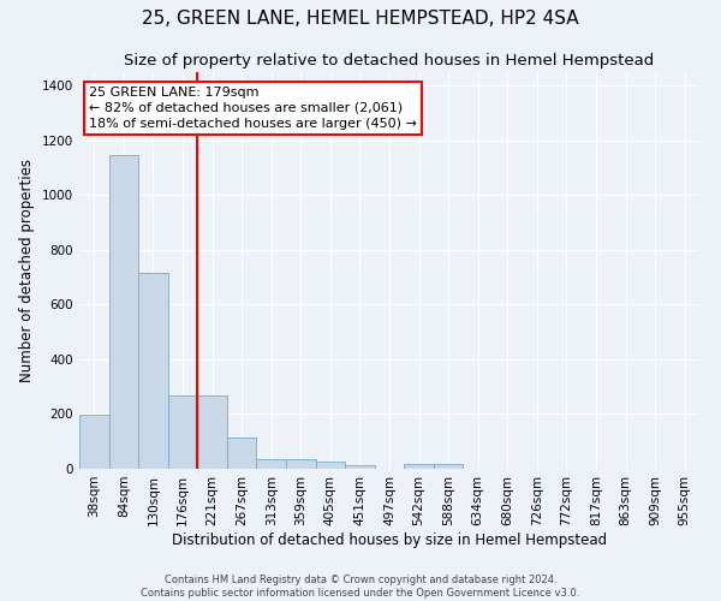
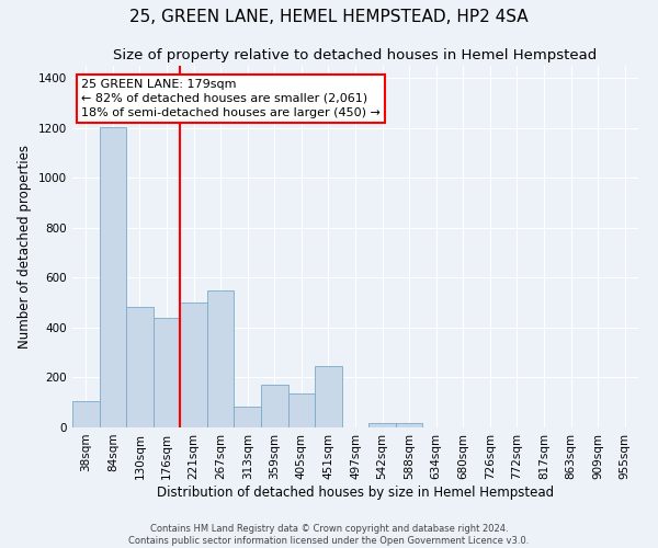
38sqm: 196 -> 105
84sqm: 1148 -> 1205
130sqm: 718 -> 485
176sqm: 270 -> 440
221sqm: 270 -> 500
267sqm: 113 -> 550
313sqm: 35 -> 85
359sqm: 33 -> 170
405sqm: 27 -> 135
451sqm: 12 -> 245
